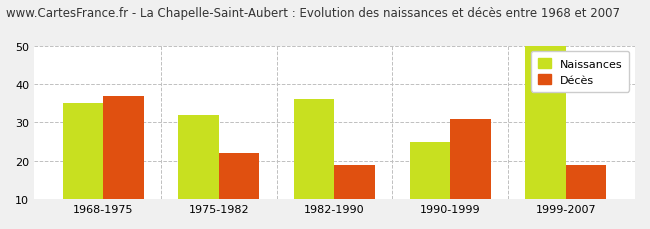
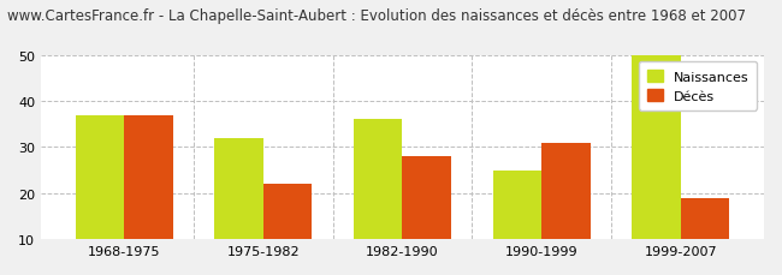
Naissances/1968-1975: 35 -> 37
Décès/1982-1990: 19 -> 28
